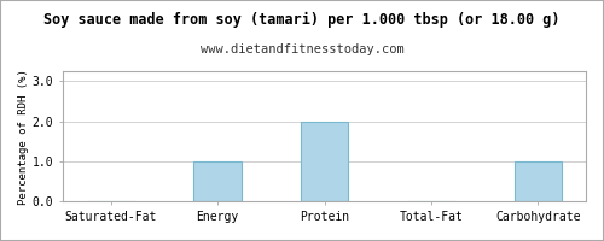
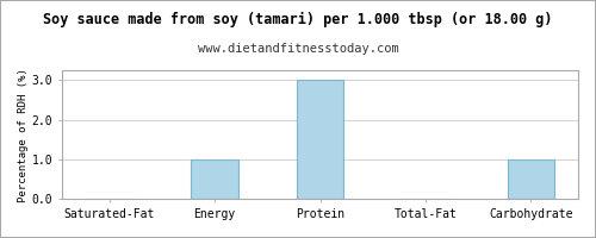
Protein: 2 -> 3
